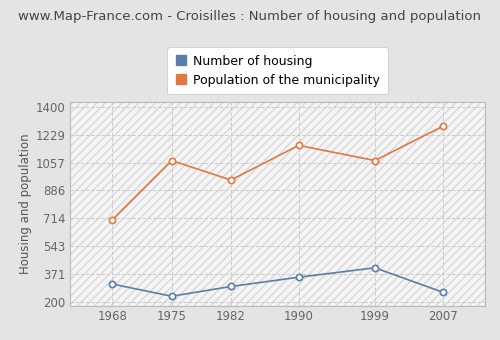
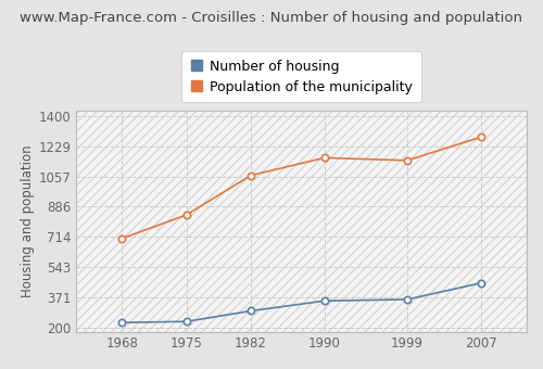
Number of housing/1968: 310 -> 230
Population of the municipality/1975: 1070 -> 840
Population of the municipality/1982: 950 -> 1060
Number of housing/1999: 410 -> 360
Population of the municipality/1999: 1070 -> 1150
Number of housing/2007: 260 -> 450
